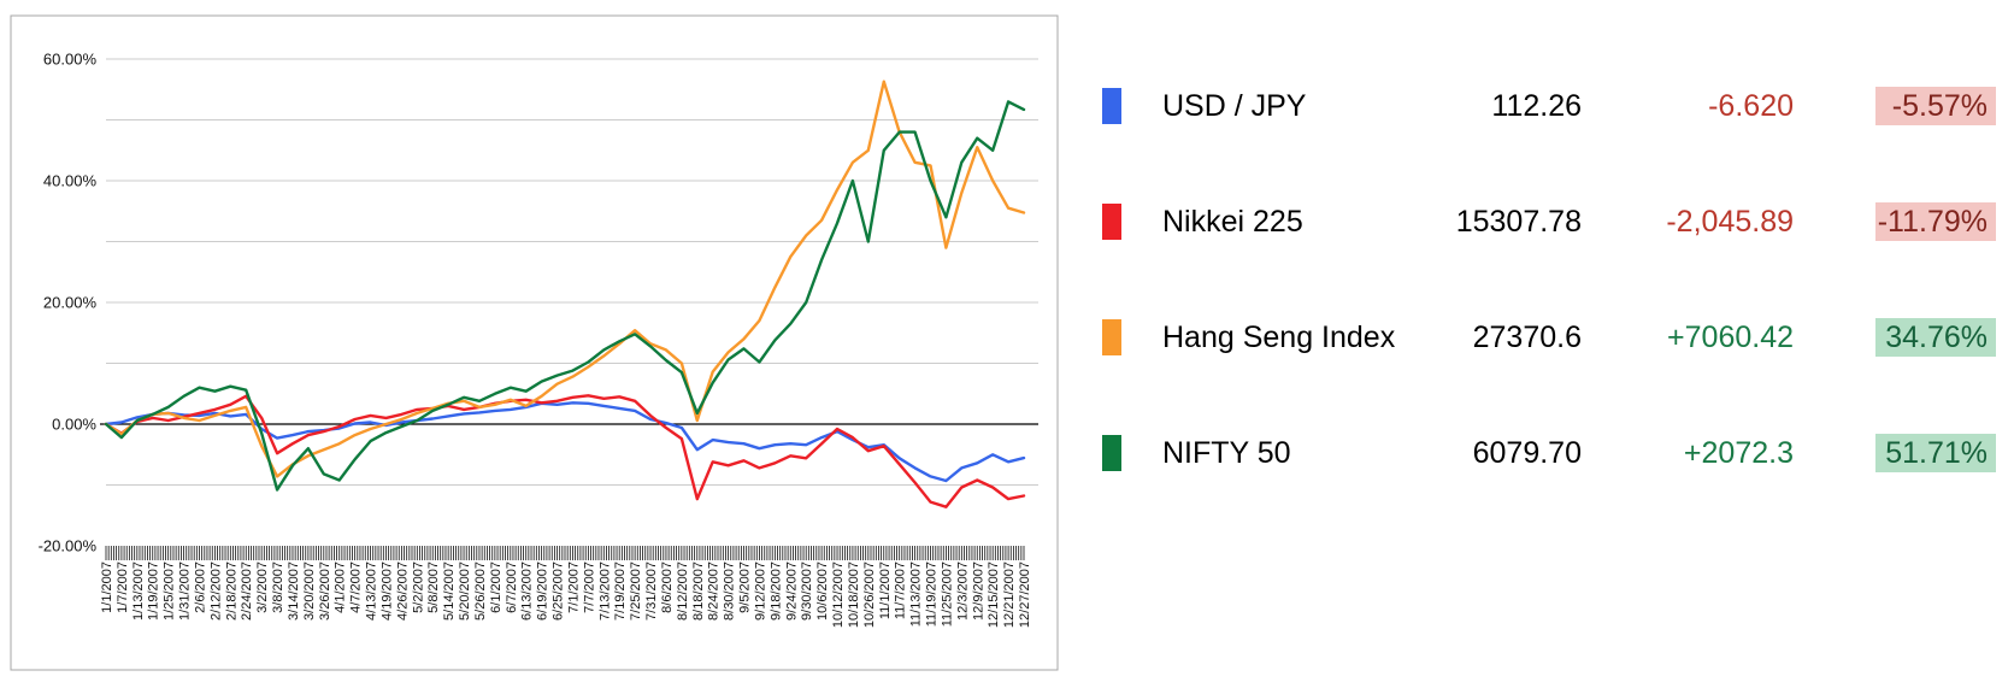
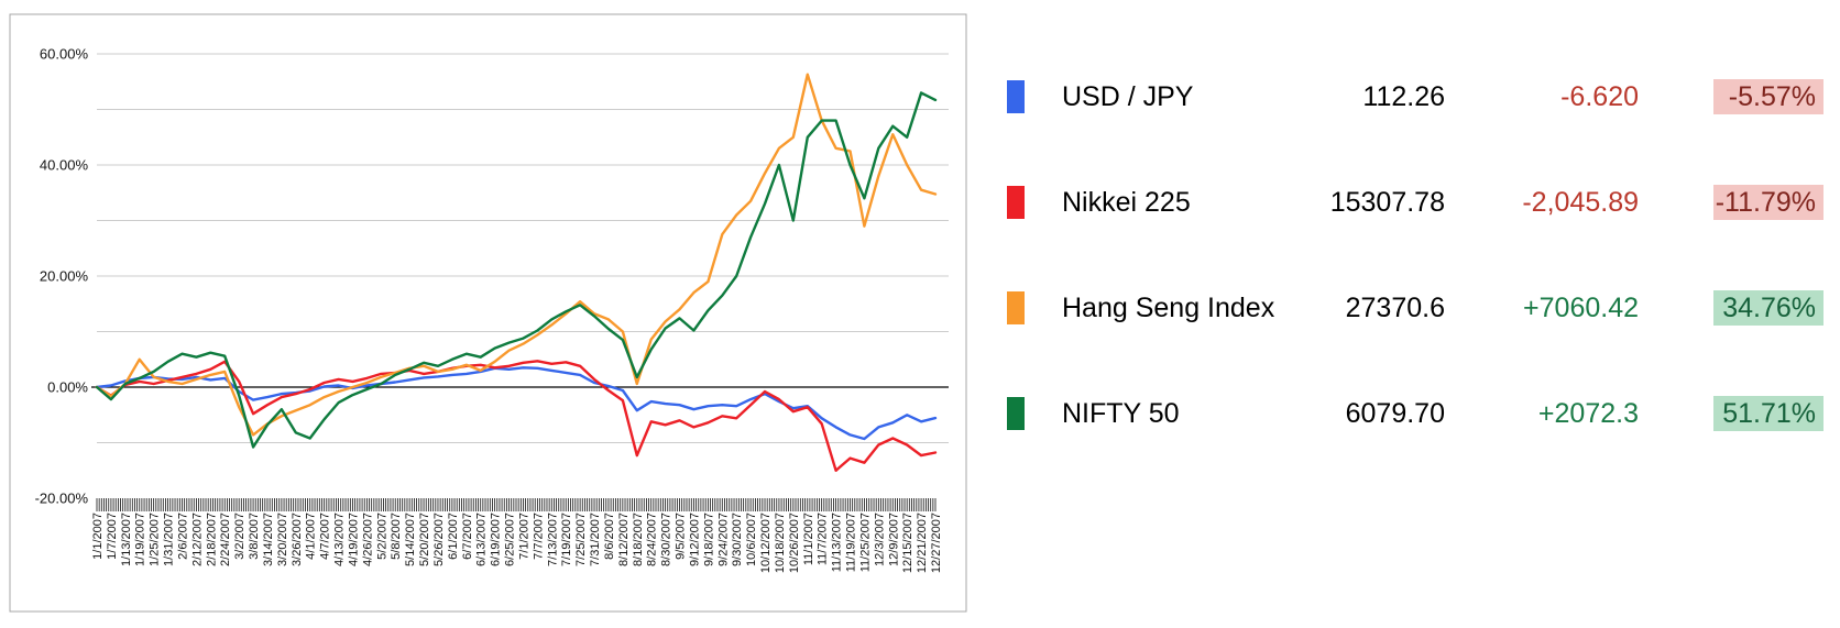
Hang Seng Index/1/19/2007: 2% -> 5%
Hang Seng Index/9/18/2007: 22% -> 19%
Nikkei 225/11/13/2007: -10% -> -15%
